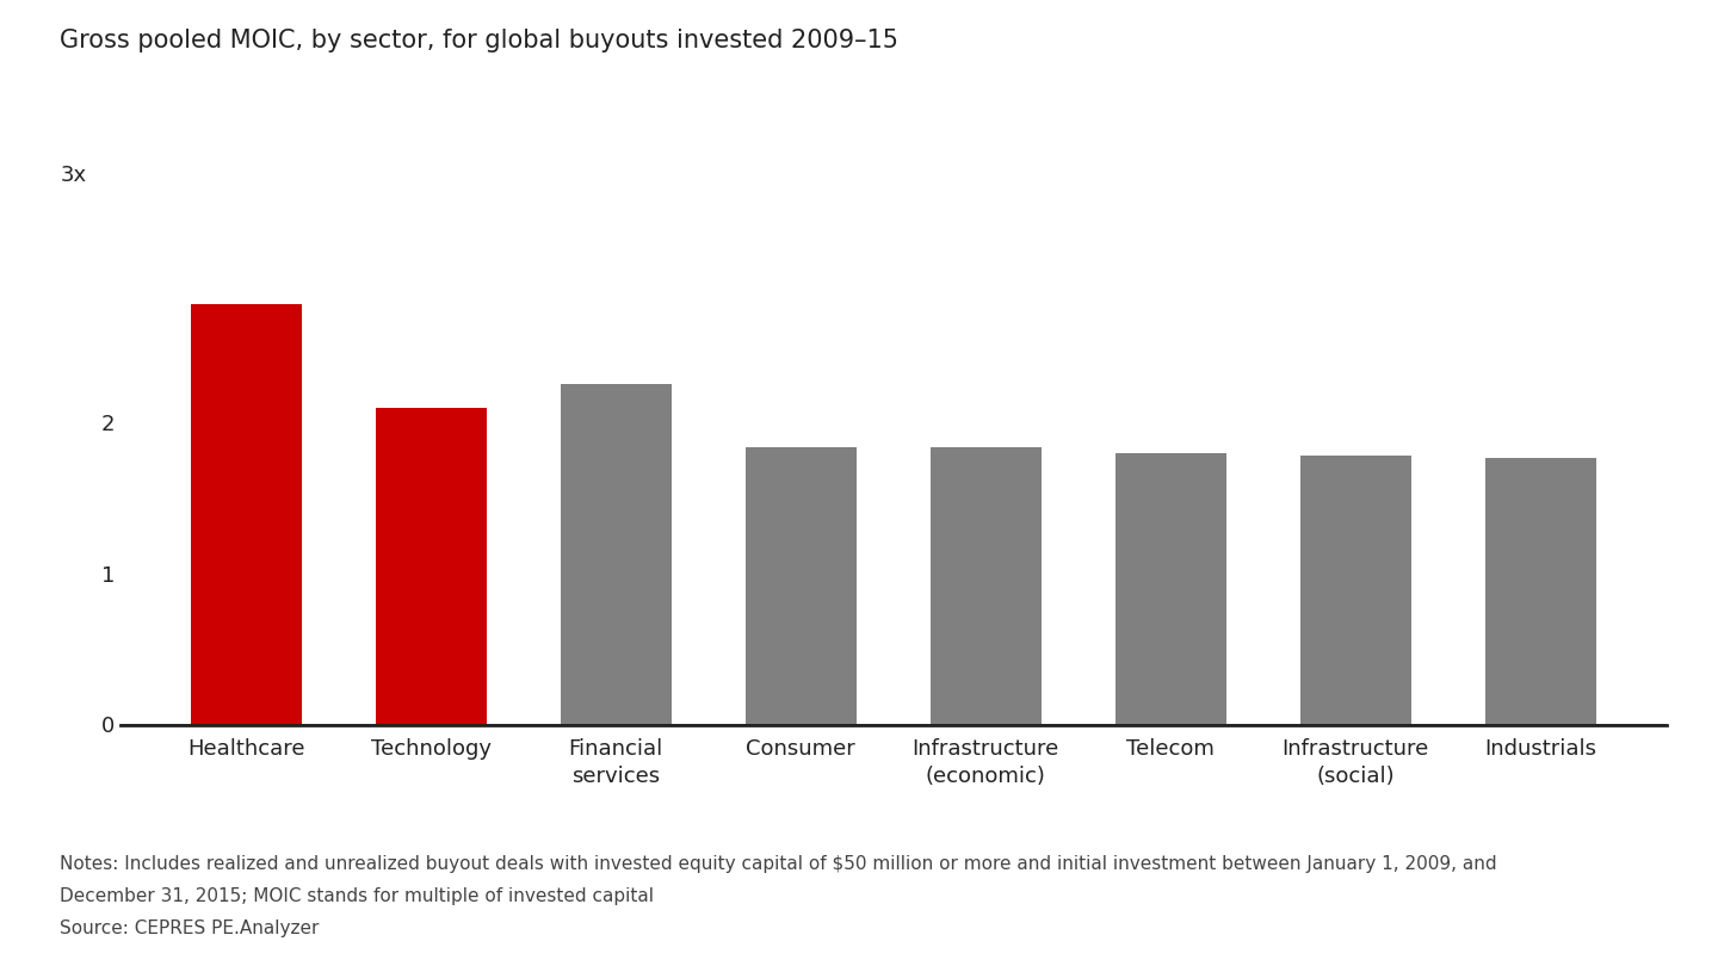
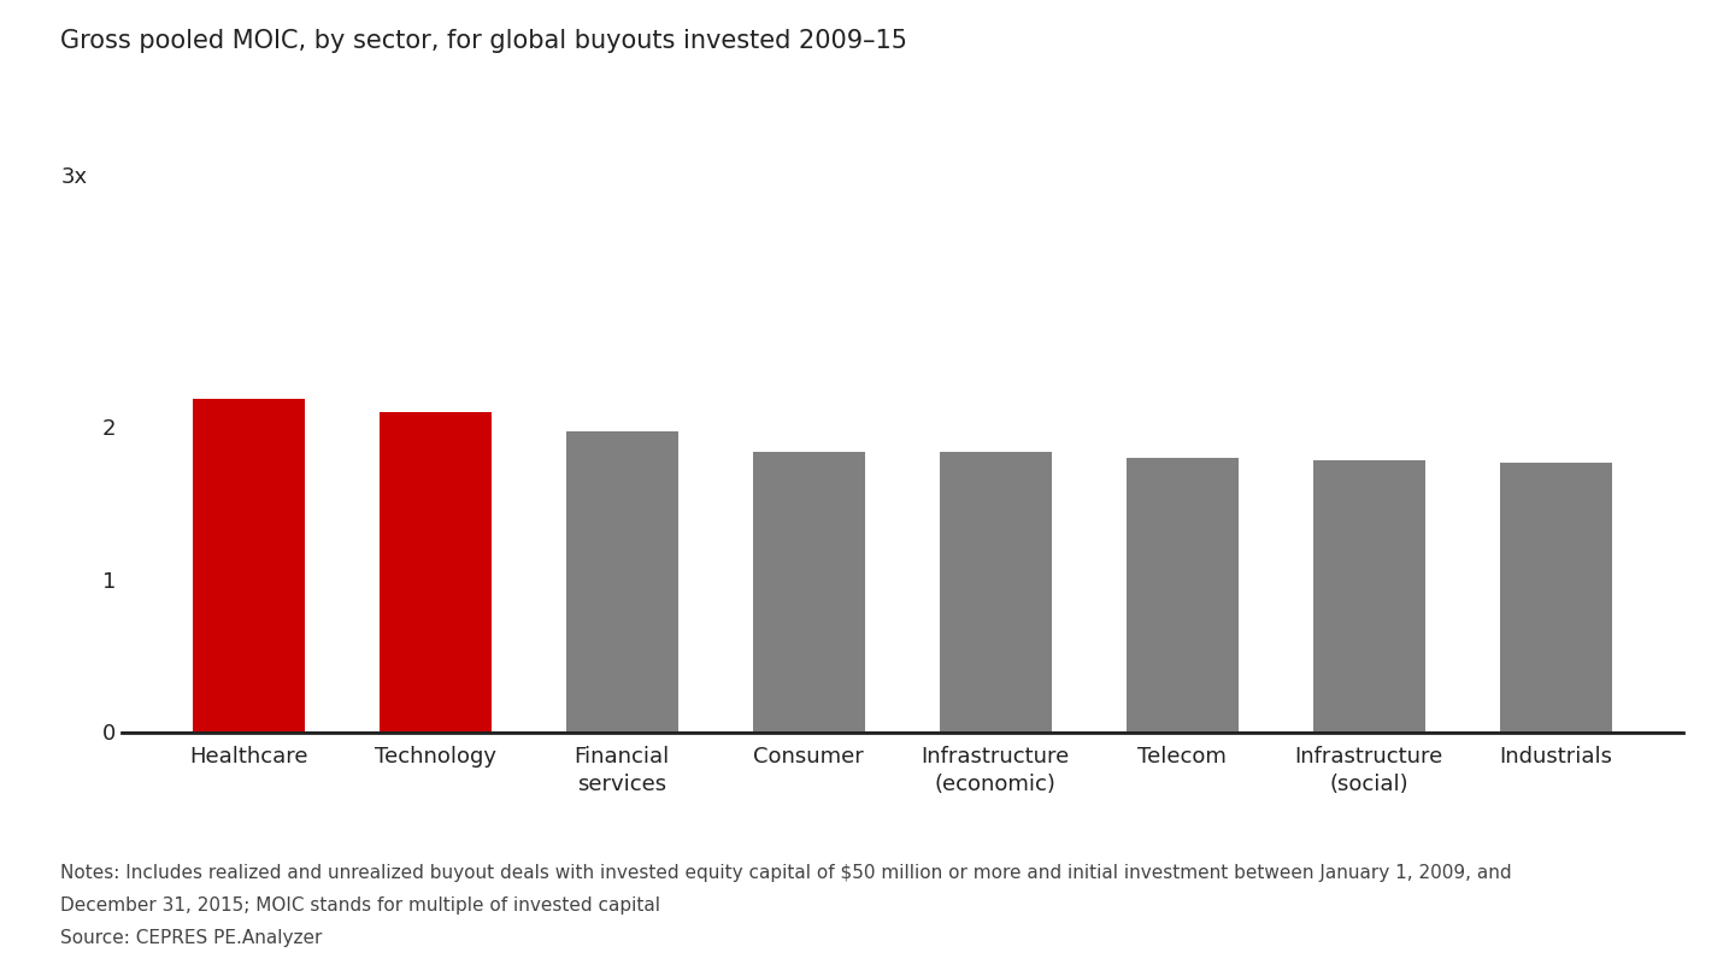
Healthcare: 2.78 -> 2.18
Financial services: 2.25 -> 1.97
